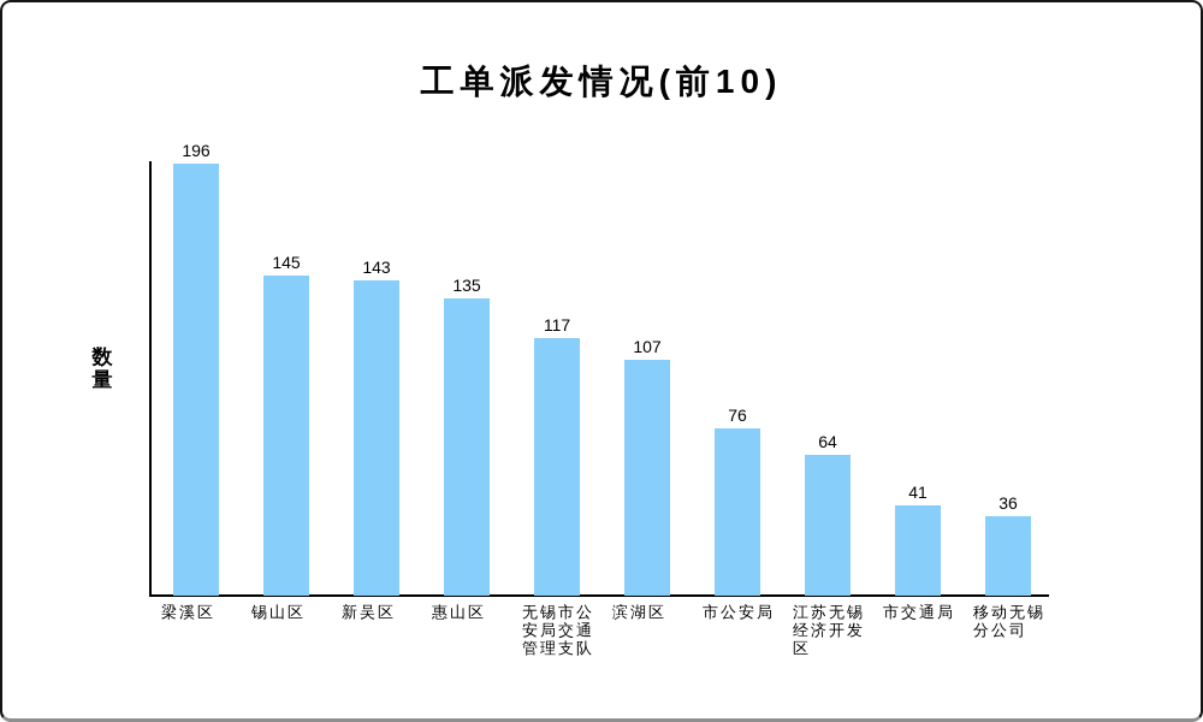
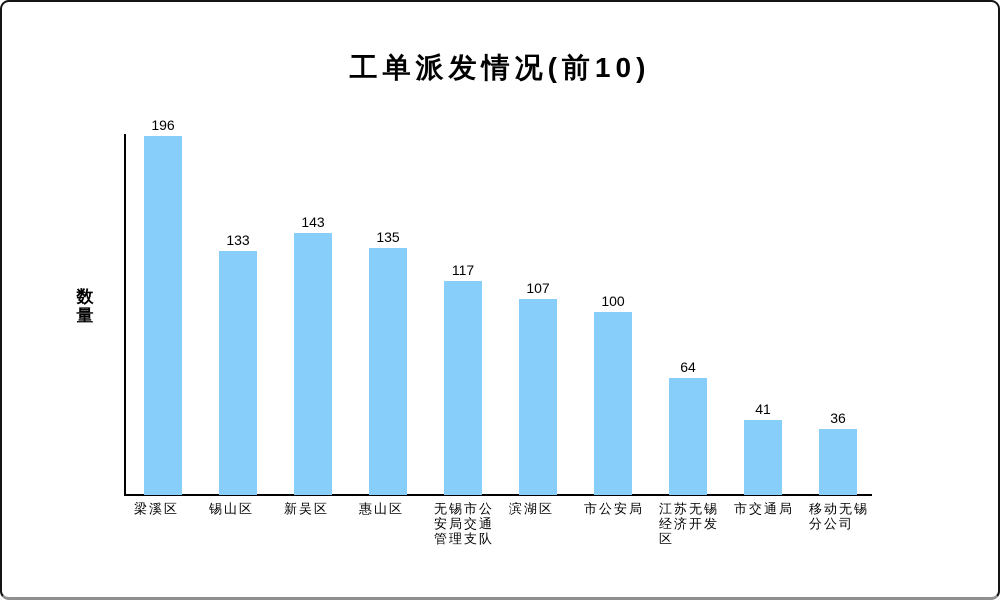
锡山区: 145 -> 133
市公安局: 76 -> 100
